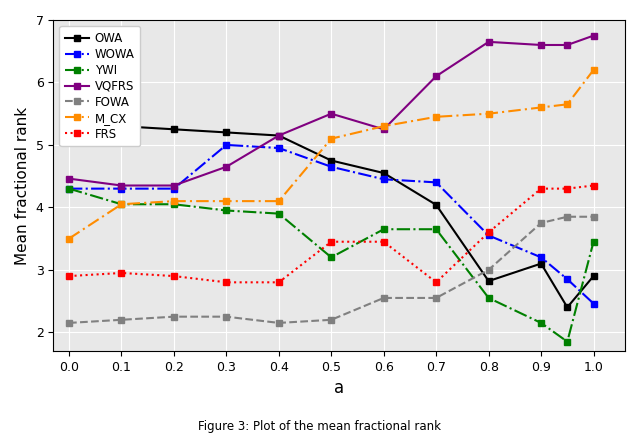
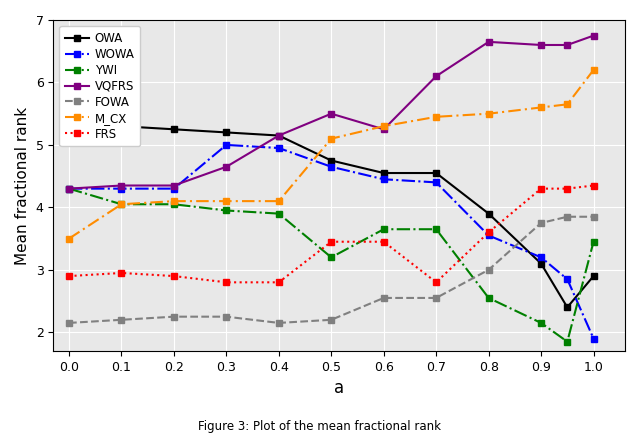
VQFRS/0.0: 4.46 -> 4.30
OWA/0.7: 4.04 -> 4.55
OWA/0.8: 2.82 -> 3.90
WOWA/1.0: 2.46 -> 1.90
